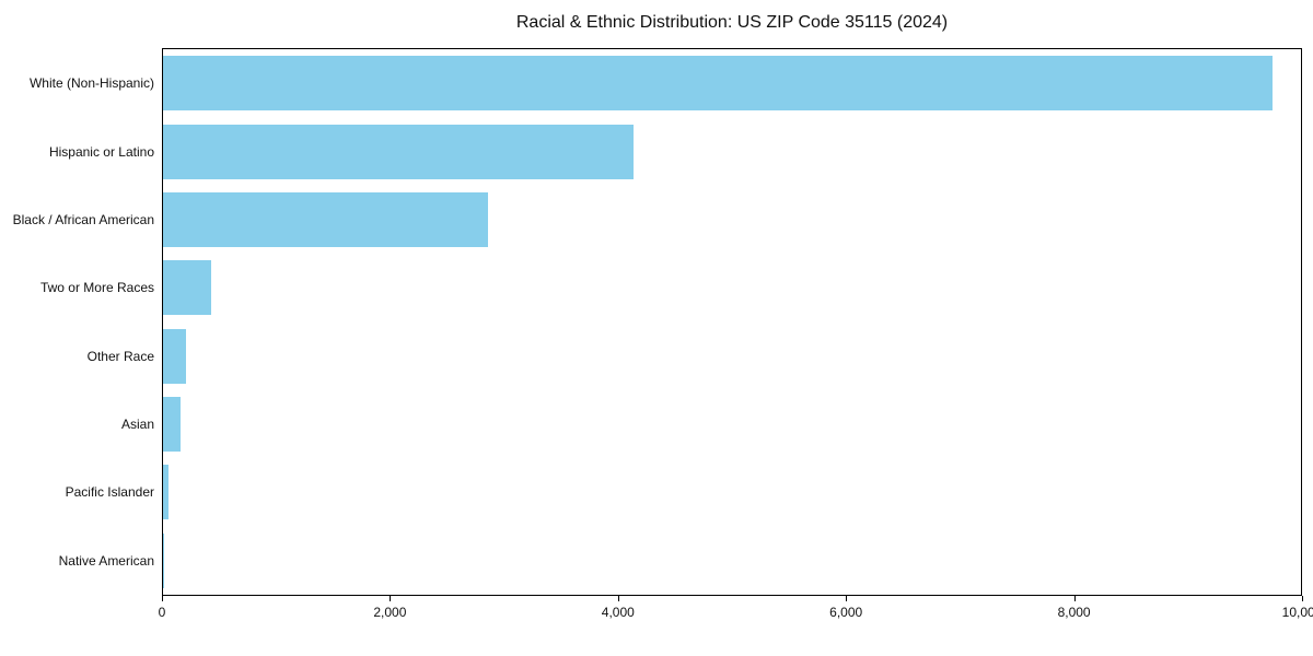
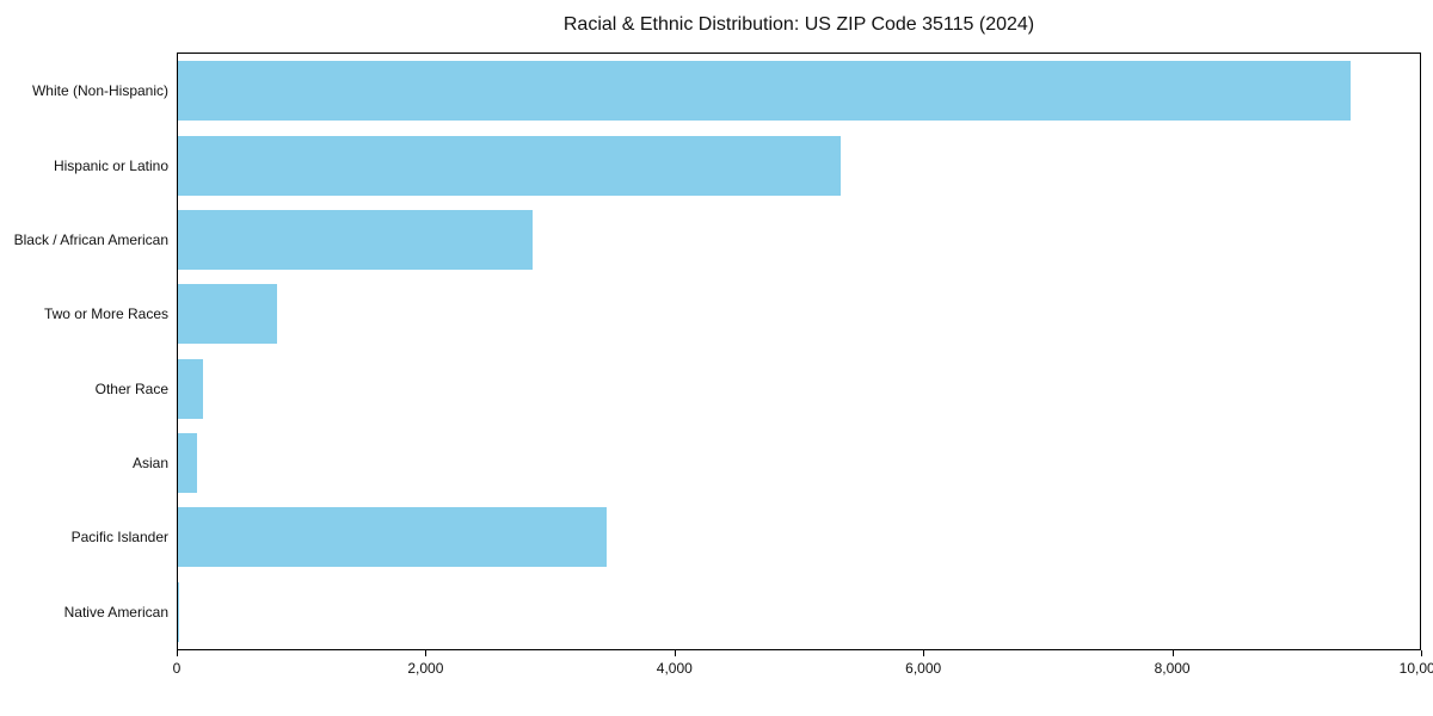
White (Non-Hispanic): 9750 -> 9440
Hispanic or Latino: 4130 -> 5340
Two or More Races: 420 -> 800
Pacific Islander: 50 -> 3450
